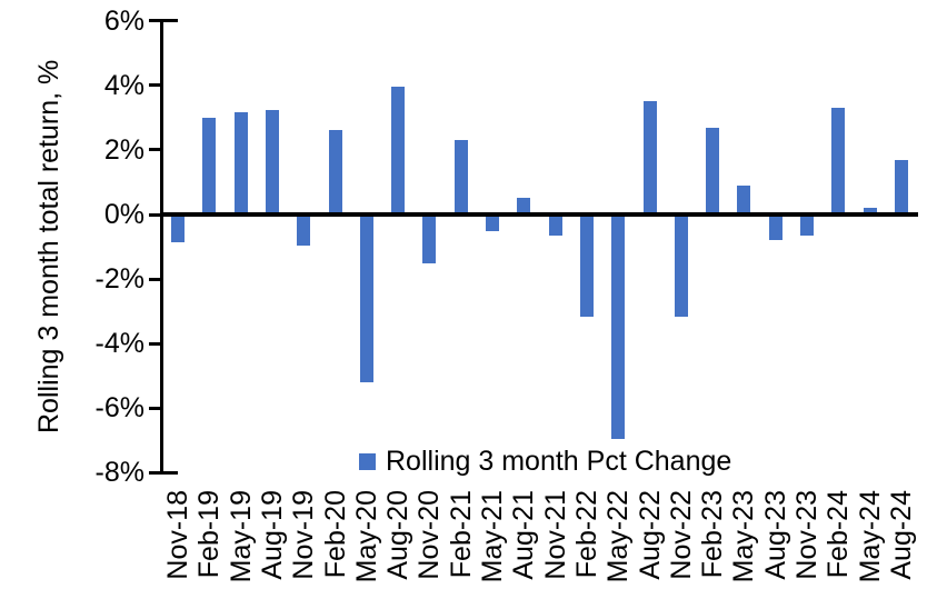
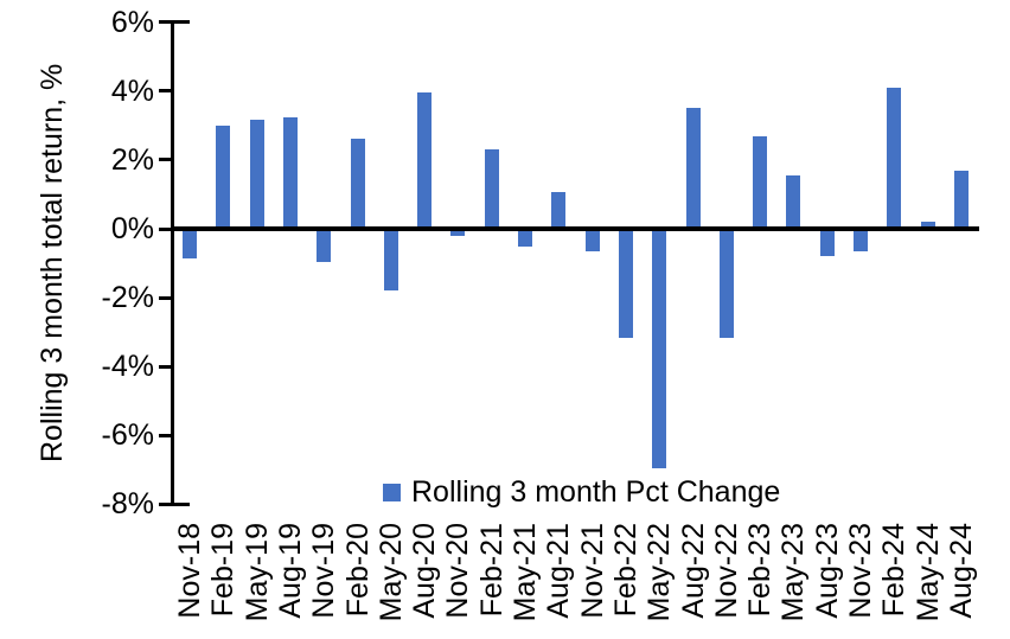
May-20: -5.2% -> -1.8%
Nov-20: -1.5% -> -0.2%
Aug-21: 0.5% -> 1.1%
May-23: 0.9% -> 1.6%
Feb-24: 3.3% -> 4.1%
